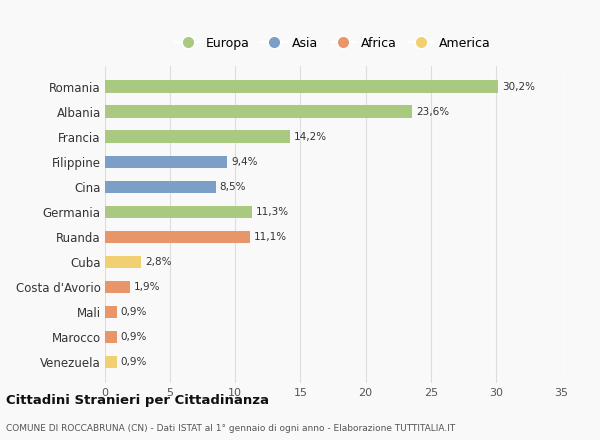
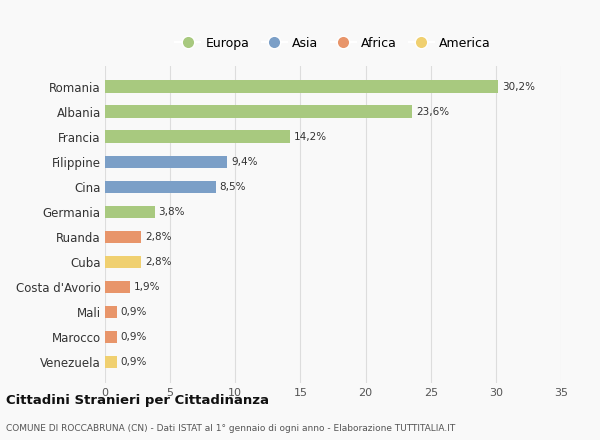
Germania: 11,3% -> 3,8%
Ruanda: 11,1% -> 2,8%
